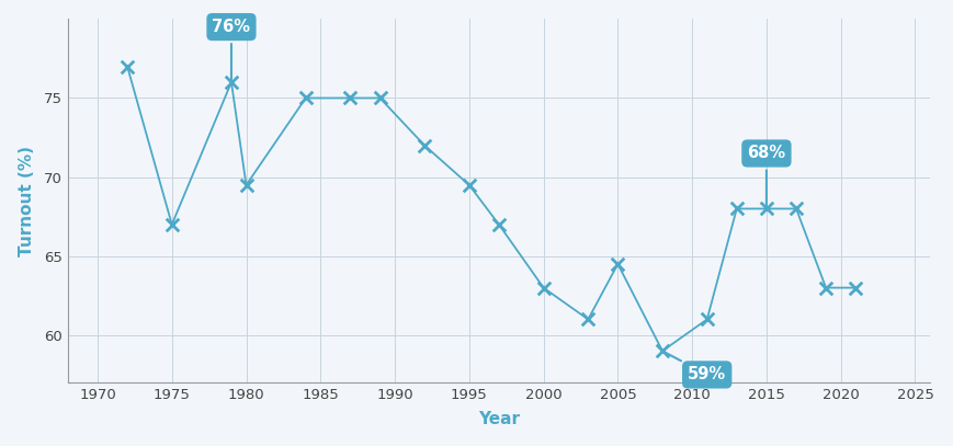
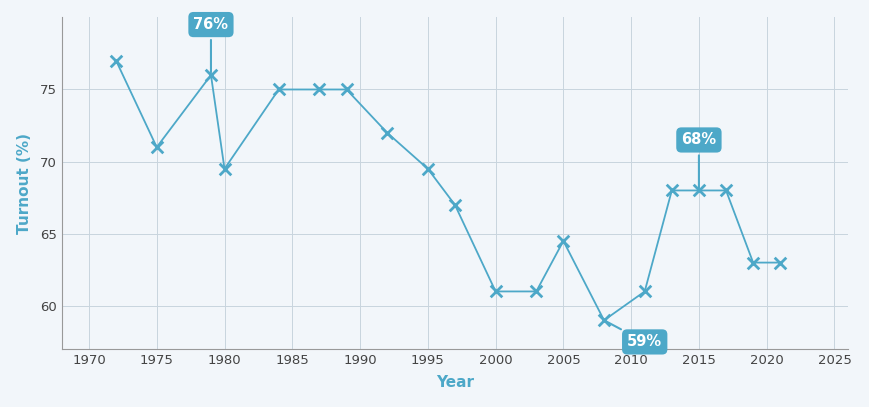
1975: 67.0 -> 71.0
2000: 63.0 -> 61.0
